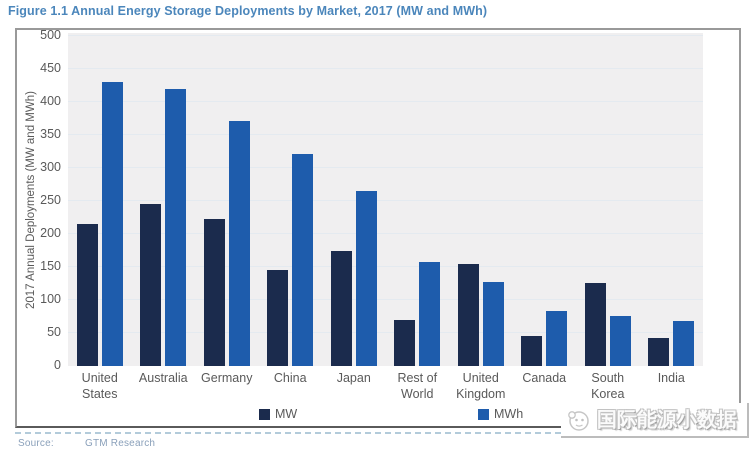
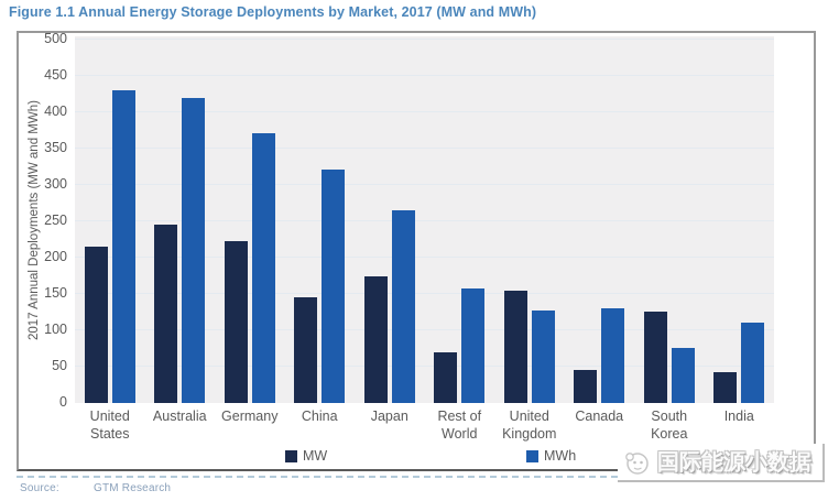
MWh/Canada: 80 -> 130
MWh/India: 70 -> 110
